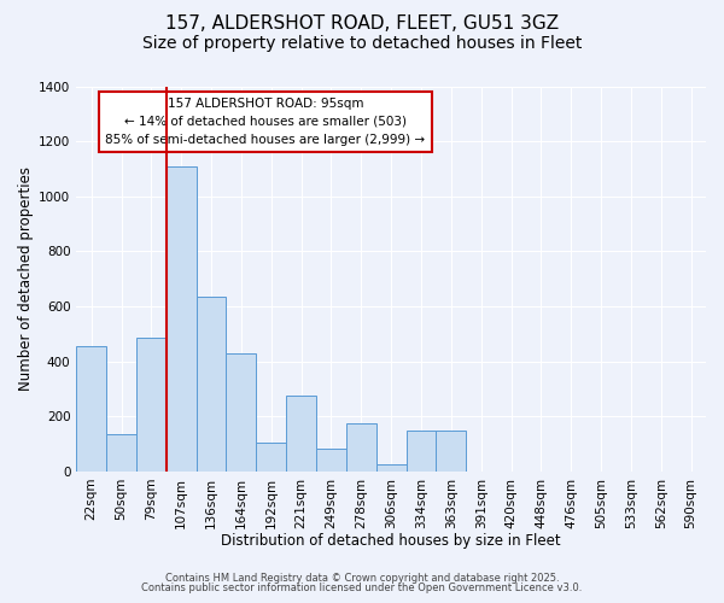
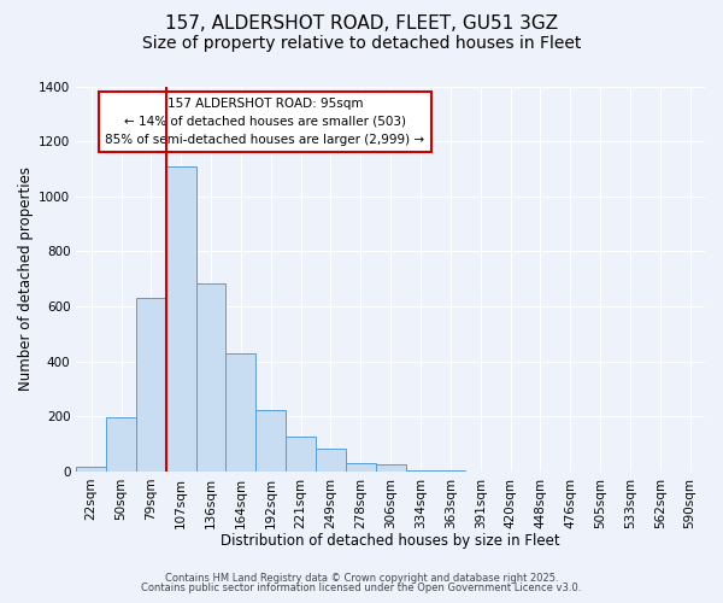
22sqm: 455 -> 15
50sqm: 135 -> 195
79sqm: 485 -> 630
136sqm: 635 -> 685
192sqm: 105 -> 225
221sqm: 275 -> 125
278sqm: 175 -> 32
334sqm: 150 -> 5
363sqm: 150 -> 2
